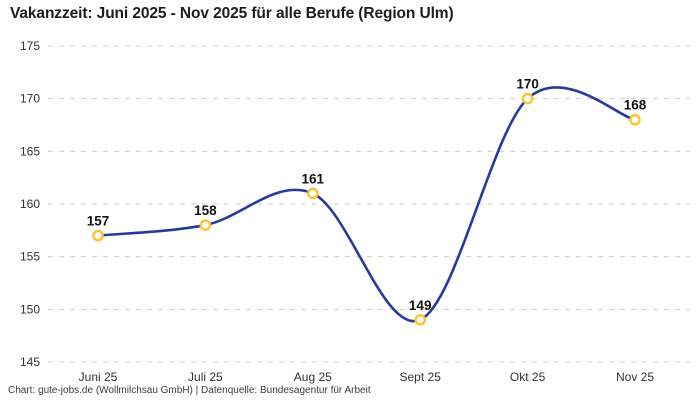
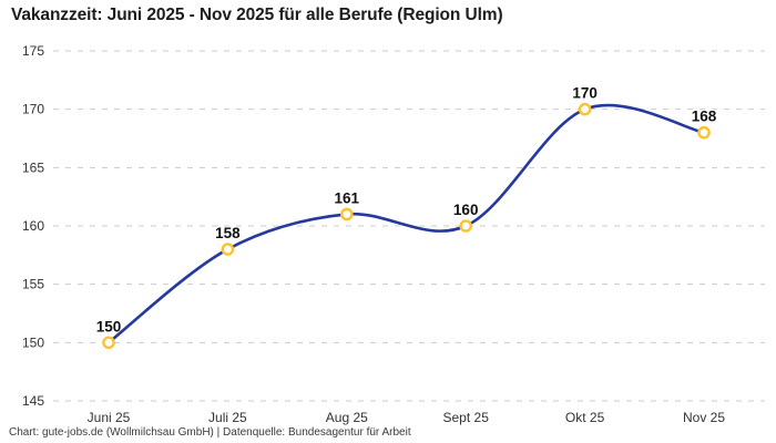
Juni 25: 157 -> 150
Sept 25: 149 -> 160
